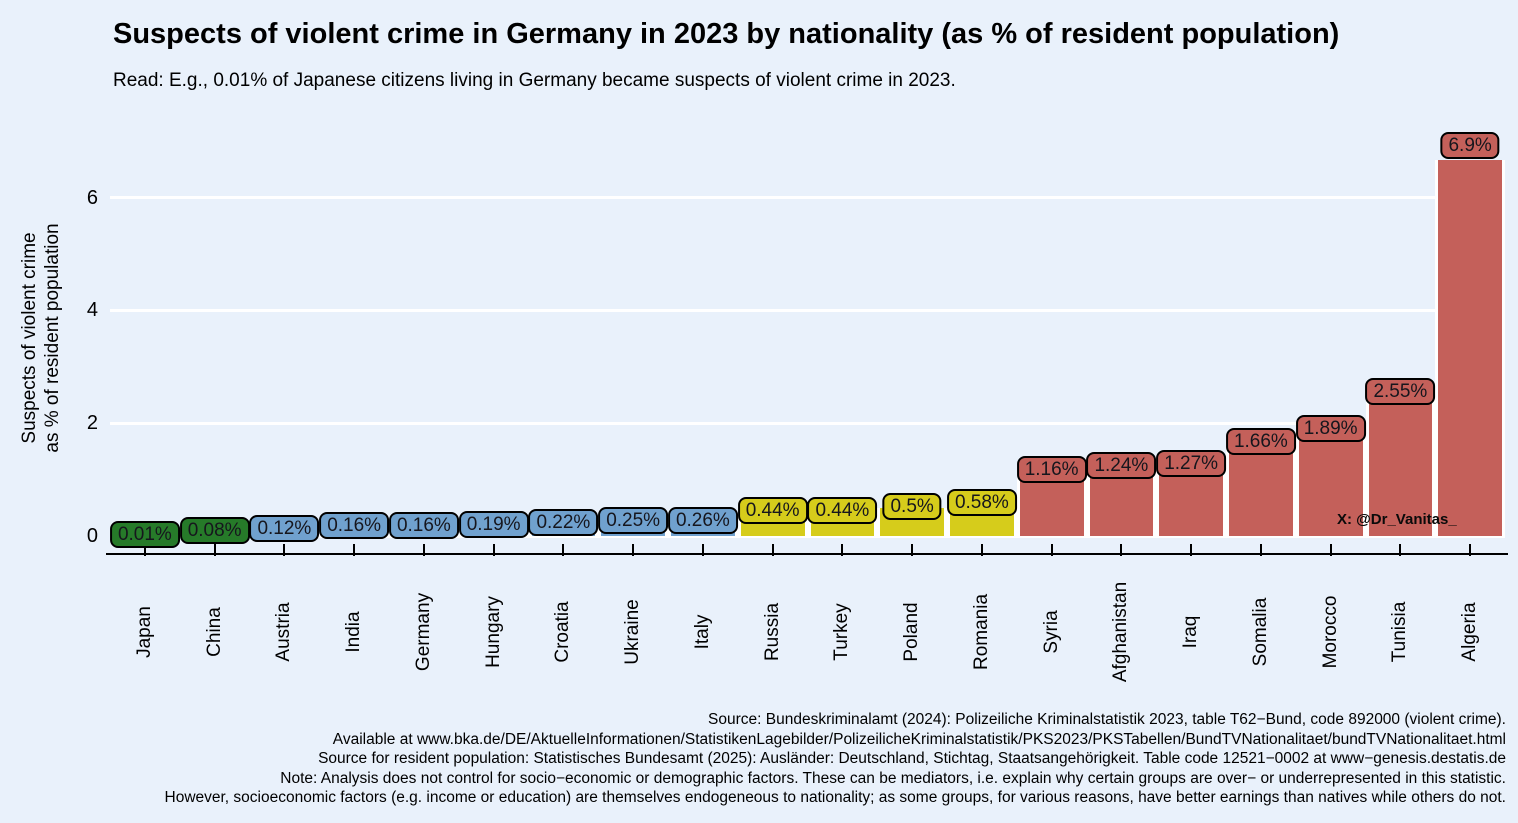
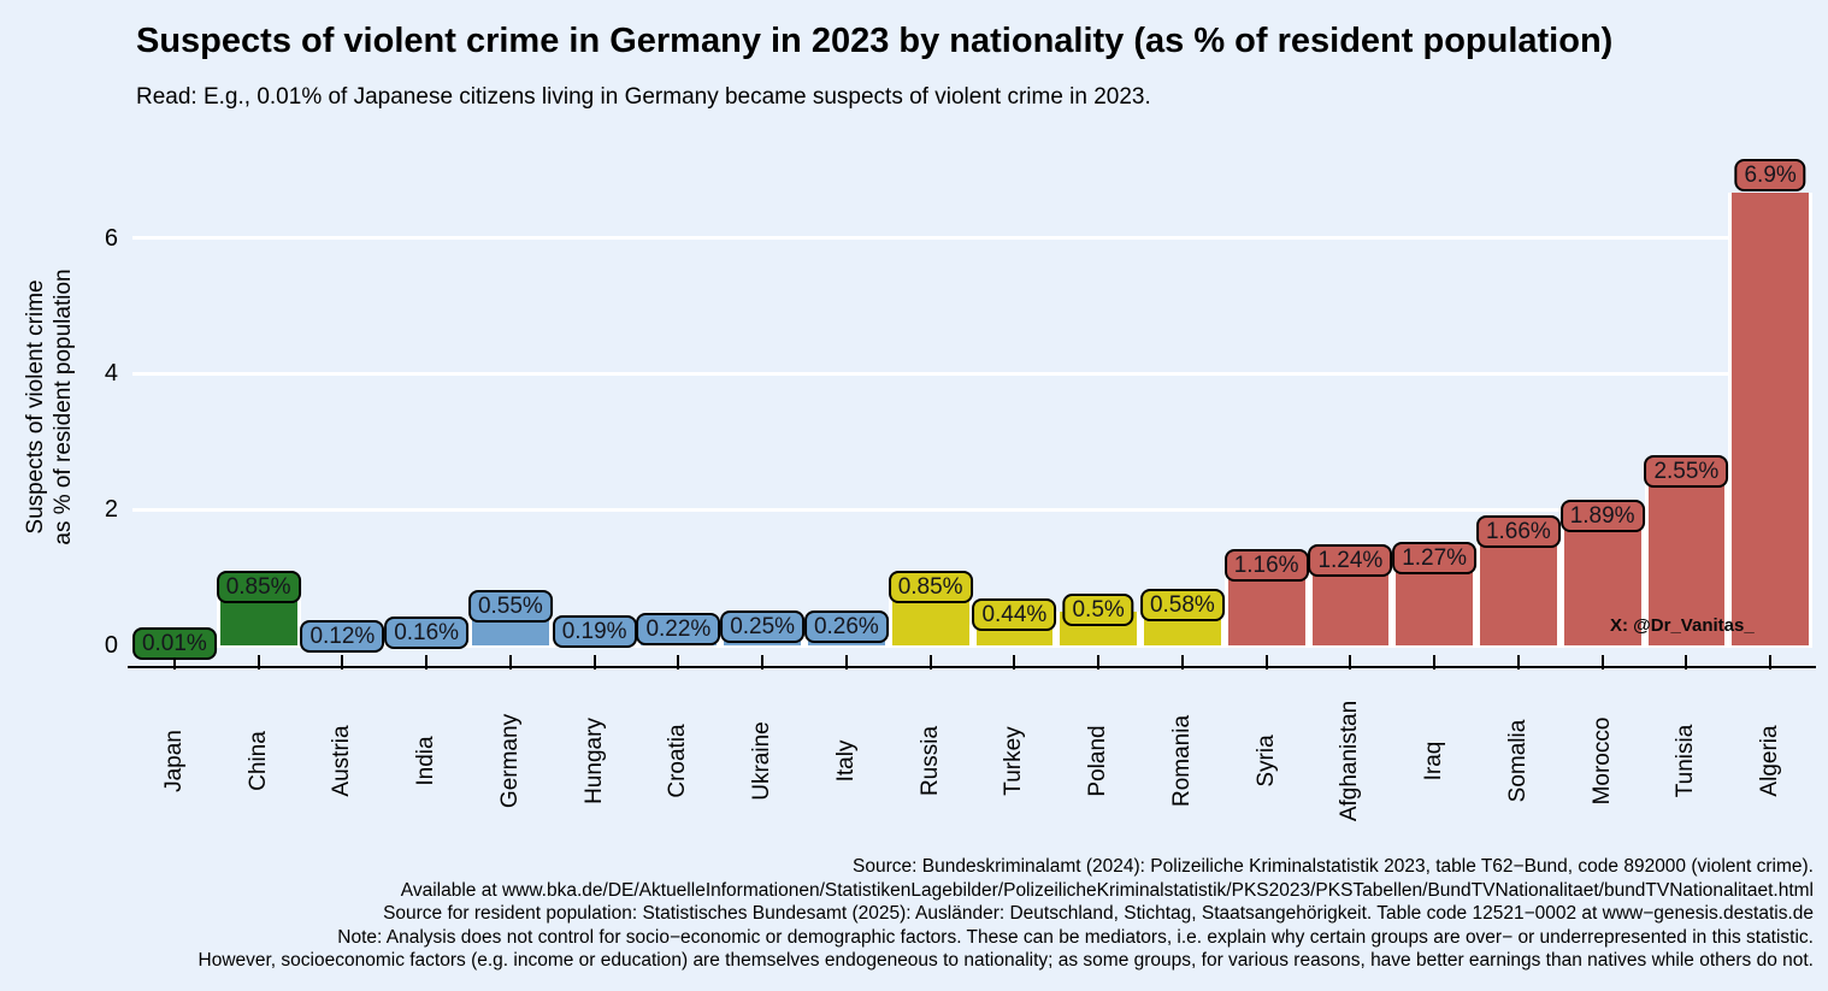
China: 0.08% -> 0.85%
Germany: 0.16% -> 0.55%
Russia: 0.44% -> 0.85%
